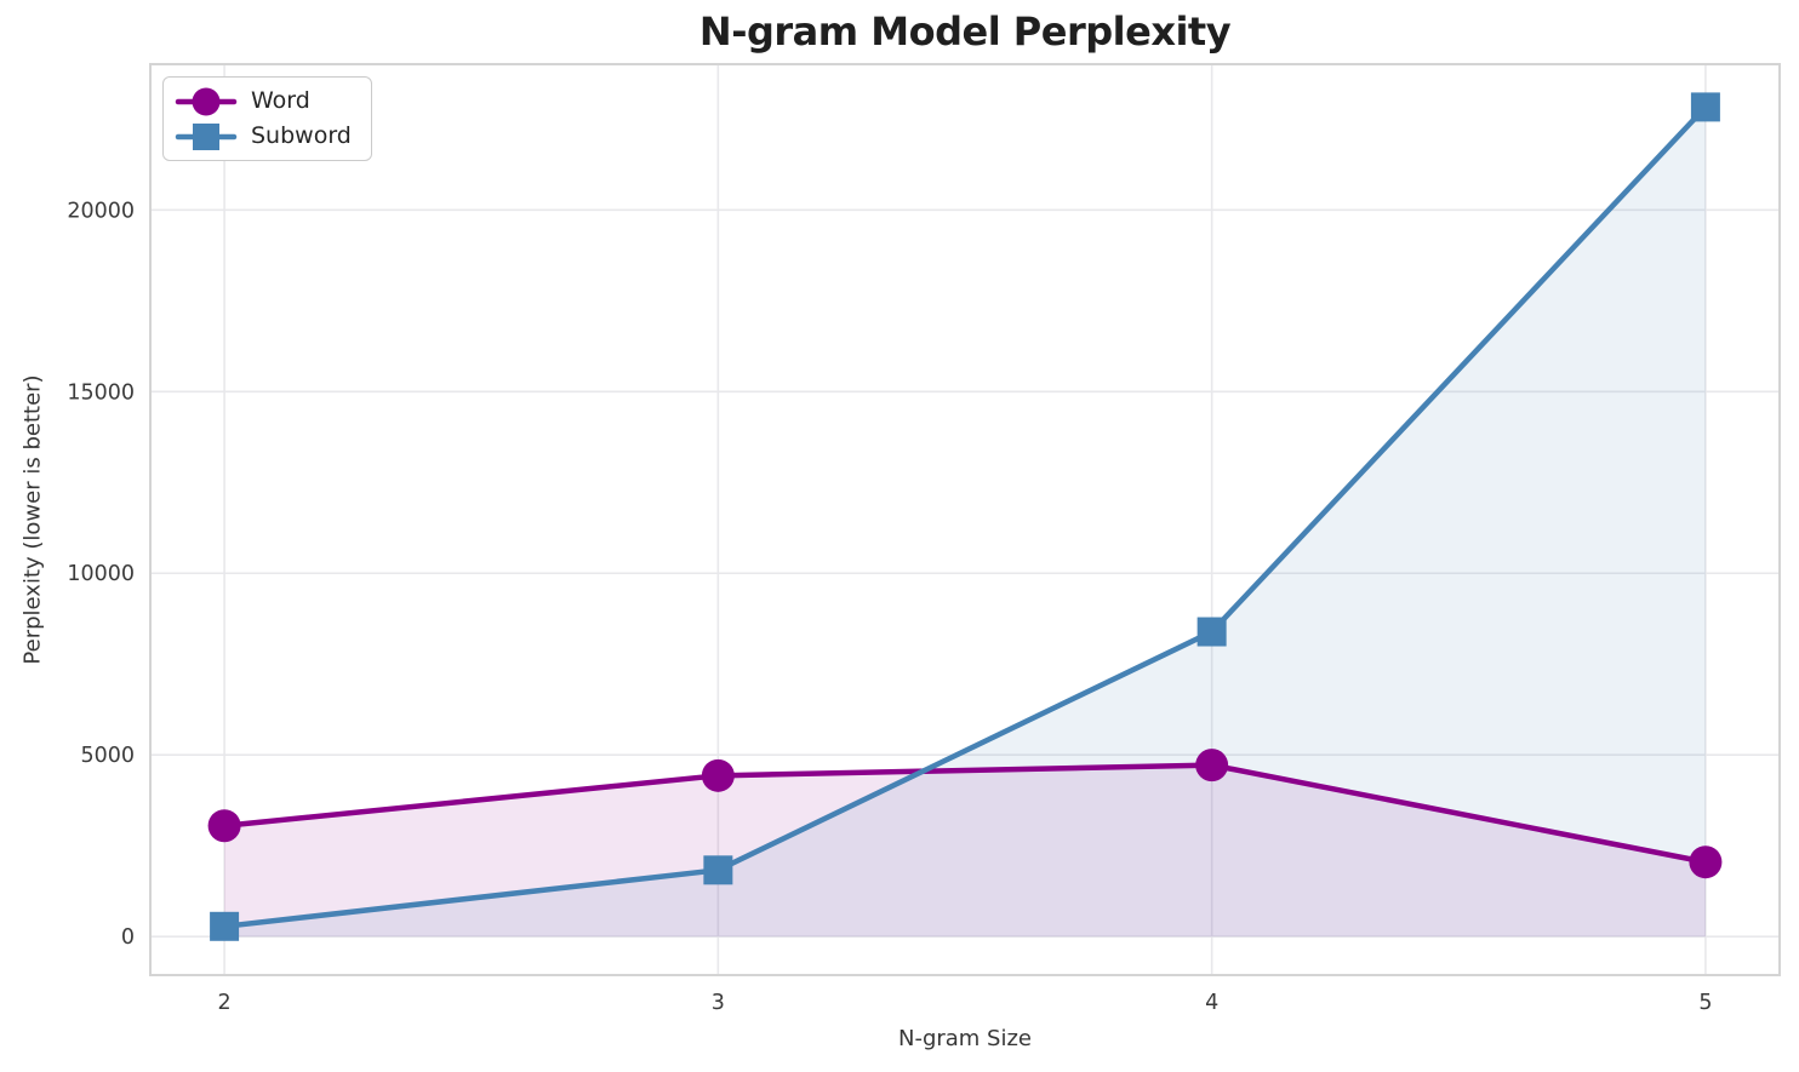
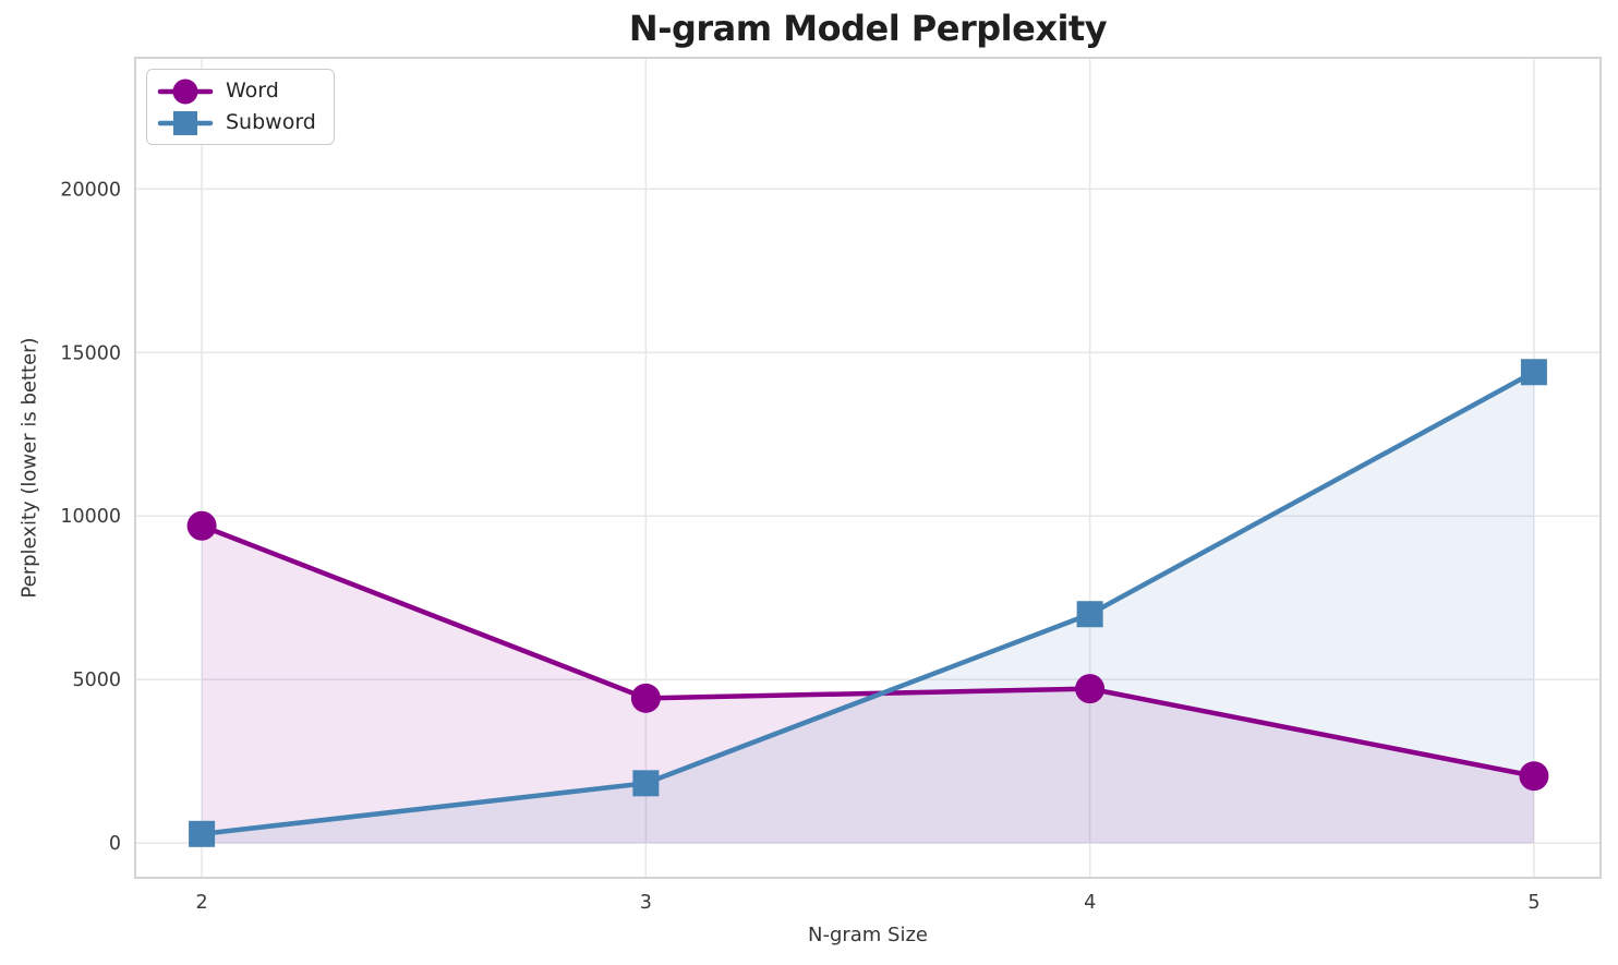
Word/2: 3000 -> 9700
Subword/4: 8400 -> 7000
Subword/5: 22800 -> 14400
